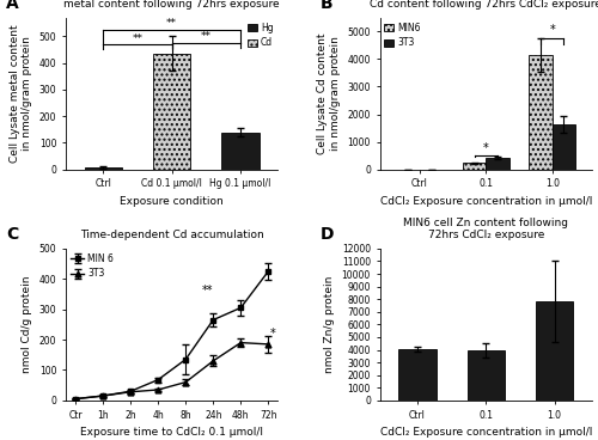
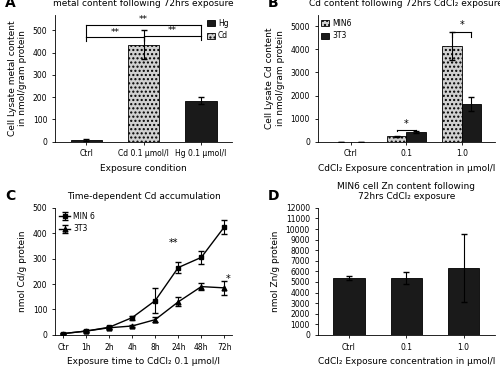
metal content following 72hrs exposure/Hg 0.1 μmol/l: 140 -> 185
MIN6 cell Zn content following 72hrs CdCl₂ exposure/Ctrl: 4000 -> 5400
MIN6 cell Zn content following 72hrs CdCl₂ exposure/0.1: 4000 -> 5400
MIN6 cell Zn content following 72hrs CdCl₂ exposure/1.0: 7800 -> 6300
